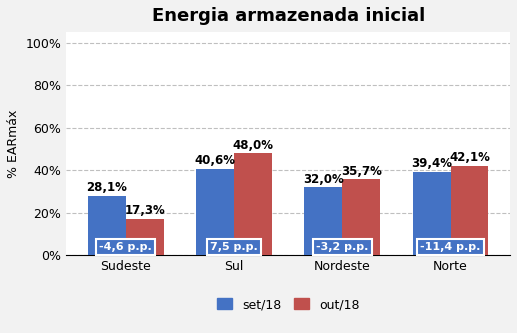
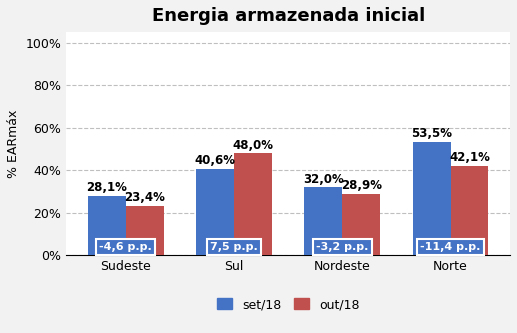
out/18/Sudeste: 17,3% -> 23,4%
out/18/Nordeste: 35,7% -> 28,9%
set/18/Norte: 39,4% -> 53,5%
